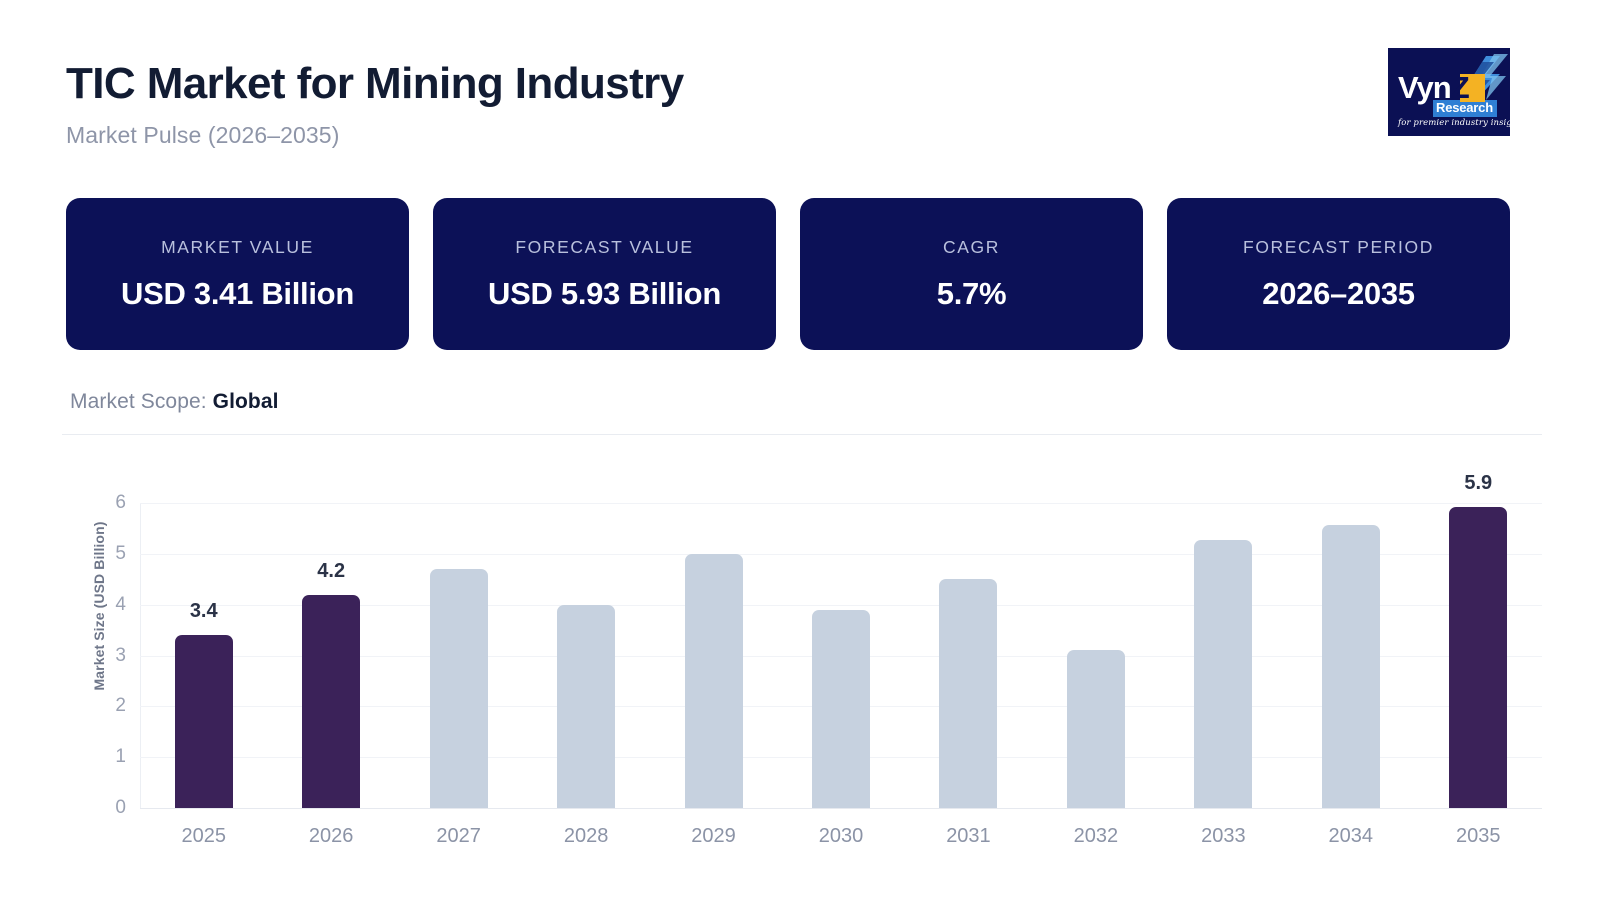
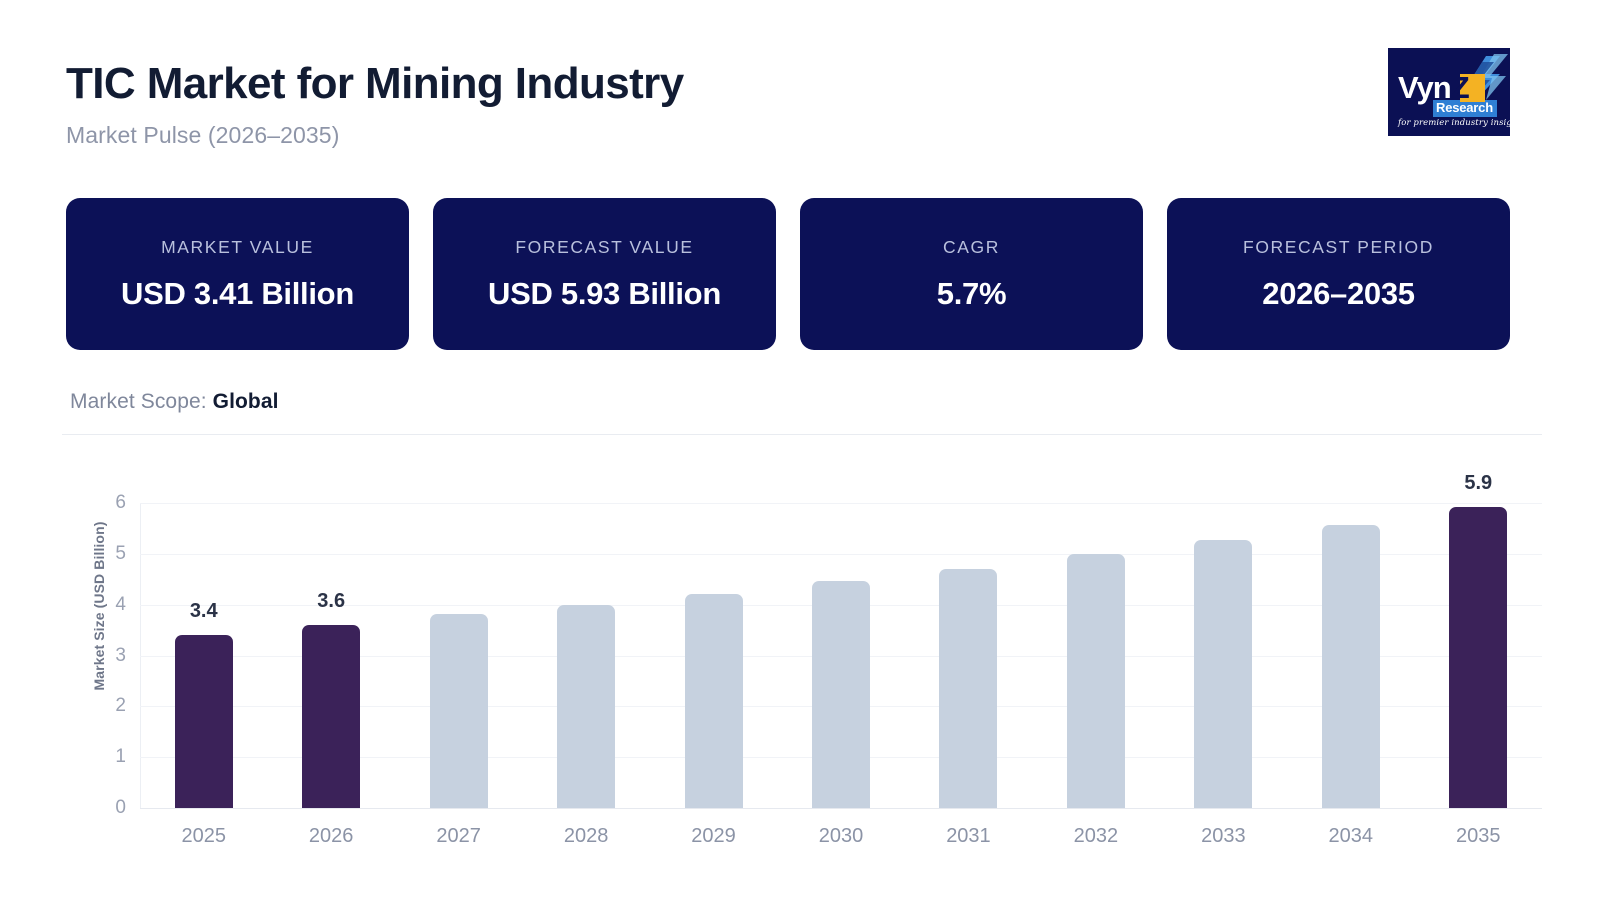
2026: 4.2 -> 3.6
2027: 4.7 -> 3.8
2029: 5.0 -> 4.2
2030: 3.9 -> 4.5
2031: 4.5 -> 4.7
2032: 3.1 -> 5.0
